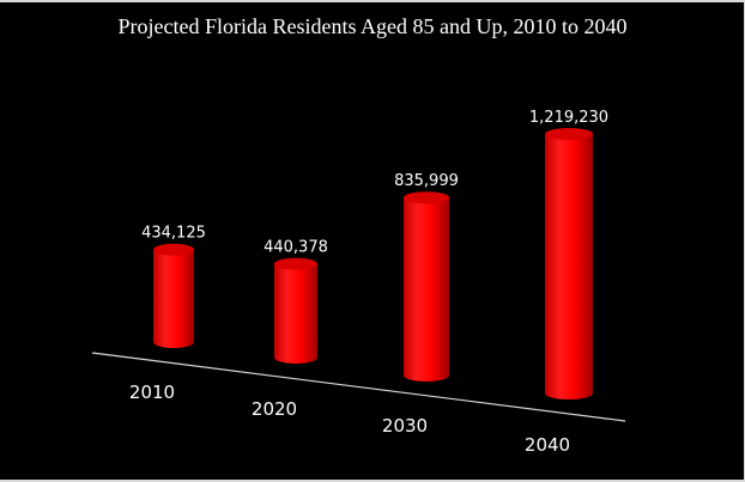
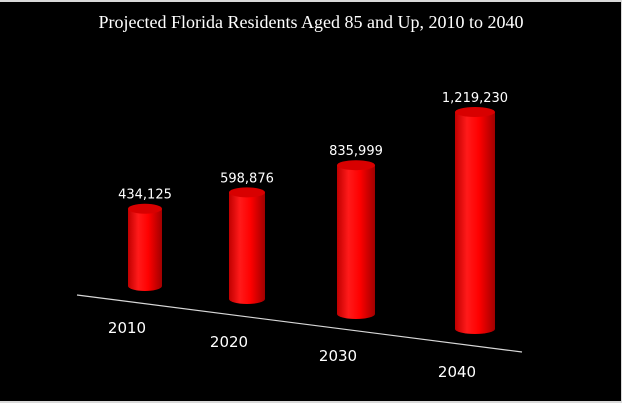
2020: 440,378 -> 598,876
